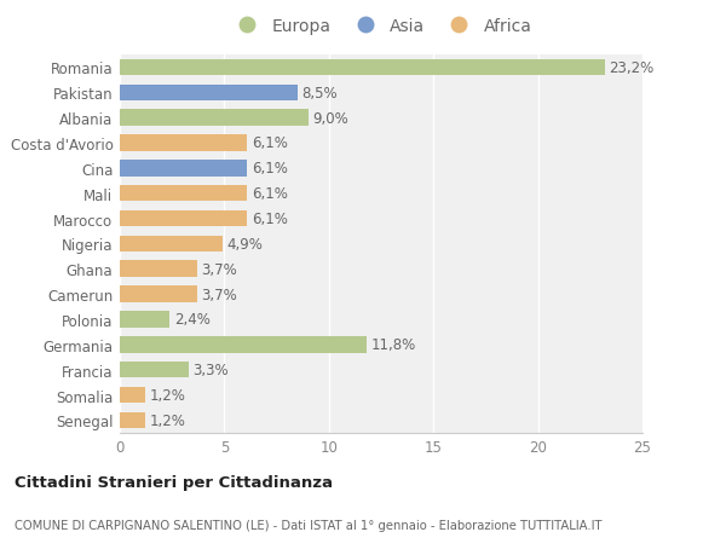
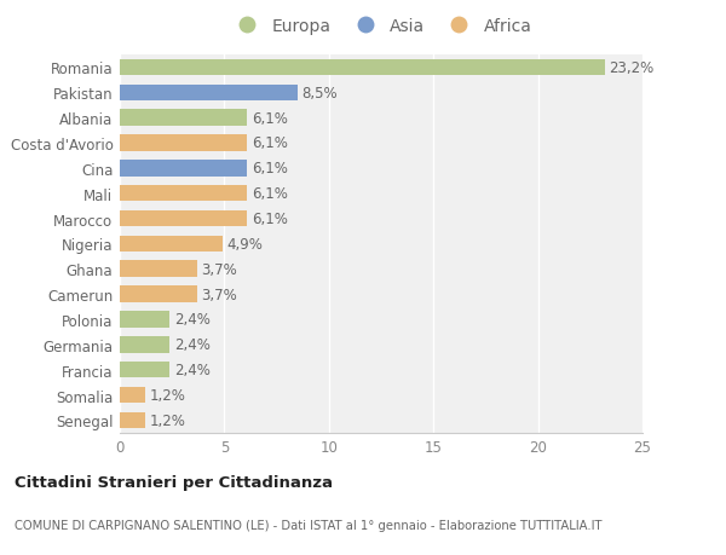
Albania: 9,0% -> 6,1%
Germania: 11,8% -> 2,4%
Francia: 3,3% -> 2,4%
